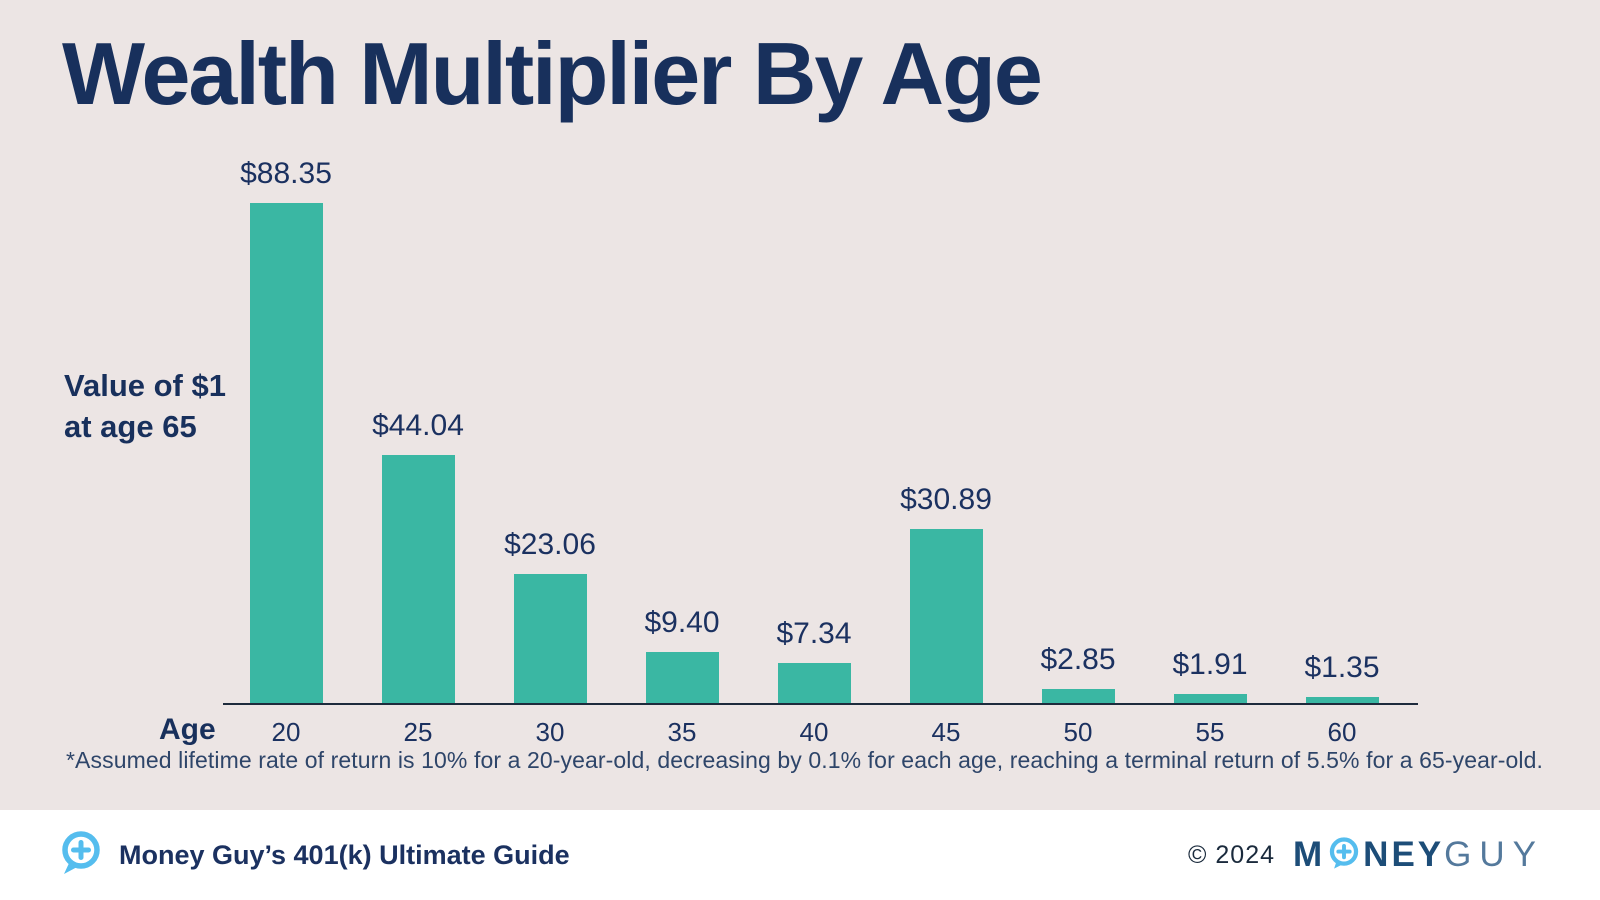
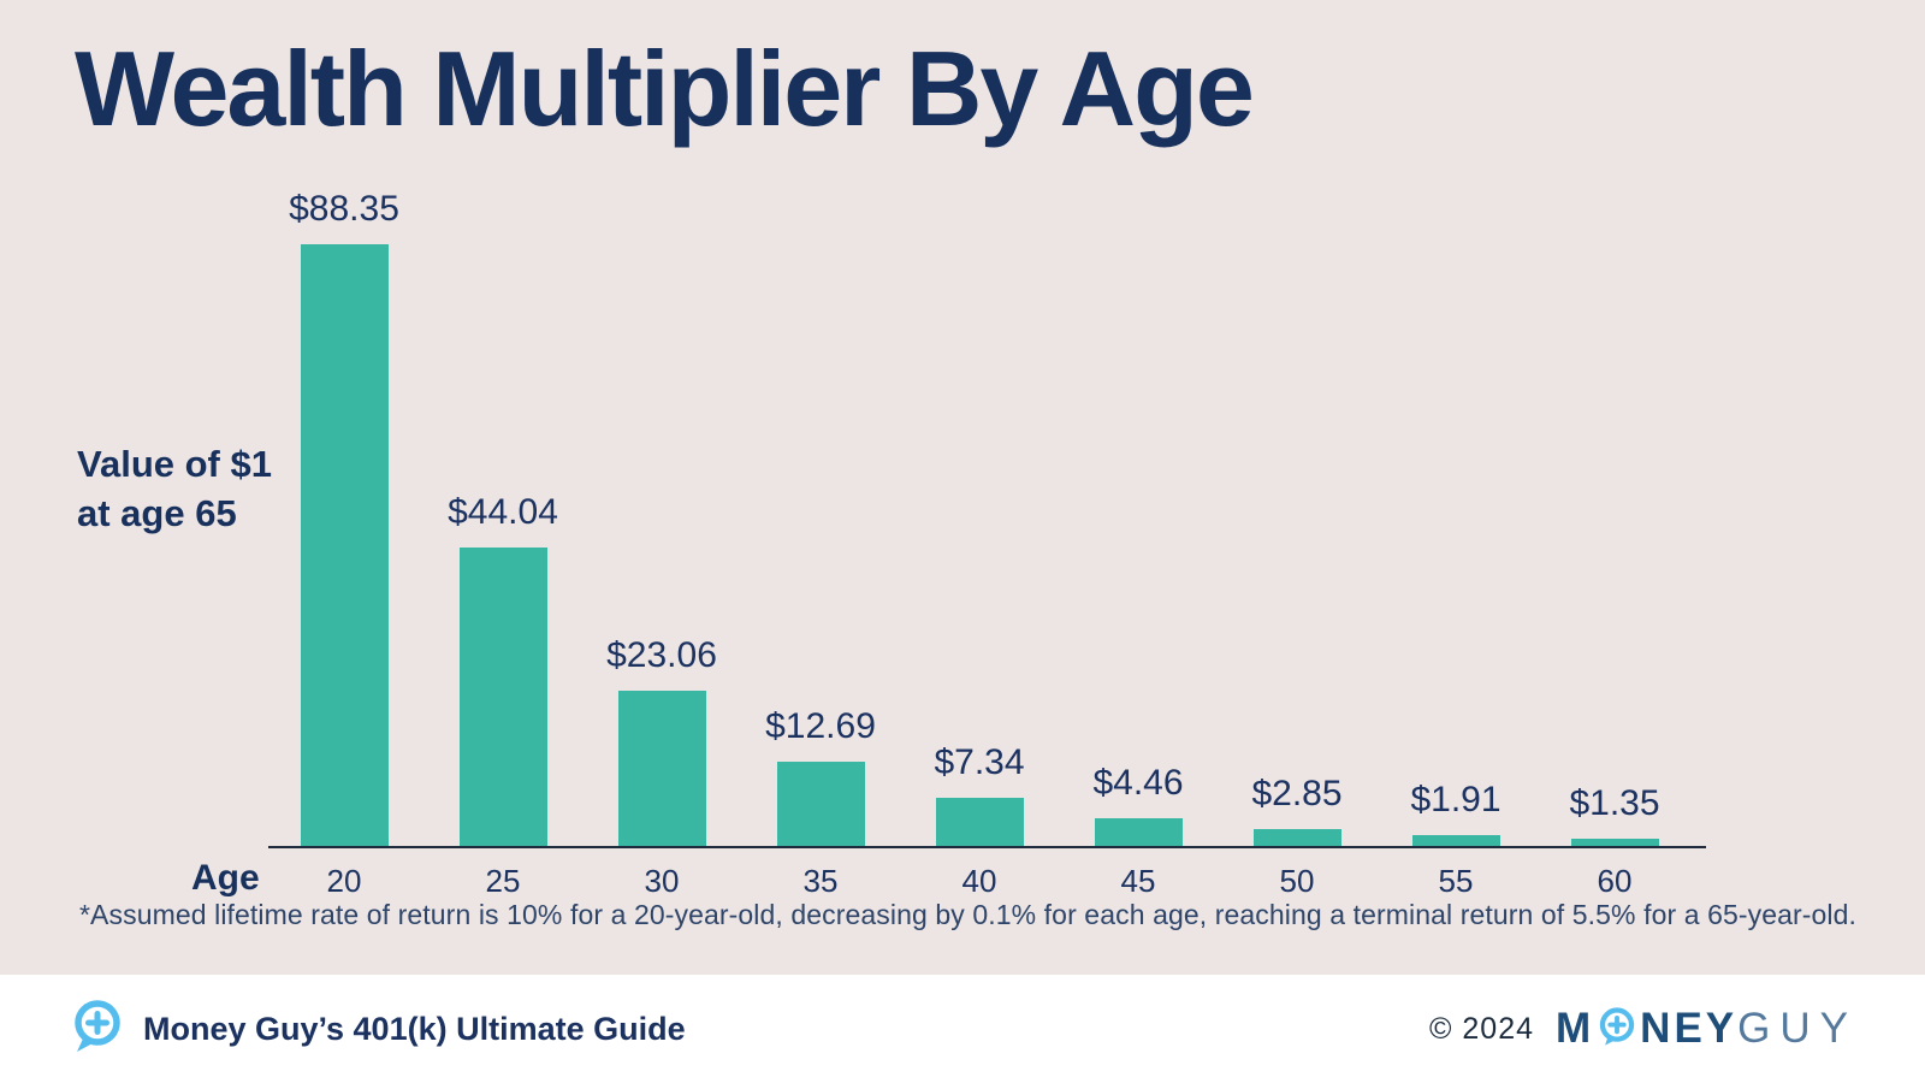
35: $9.40 -> $12.69
45: $30.89 -> $4.46
